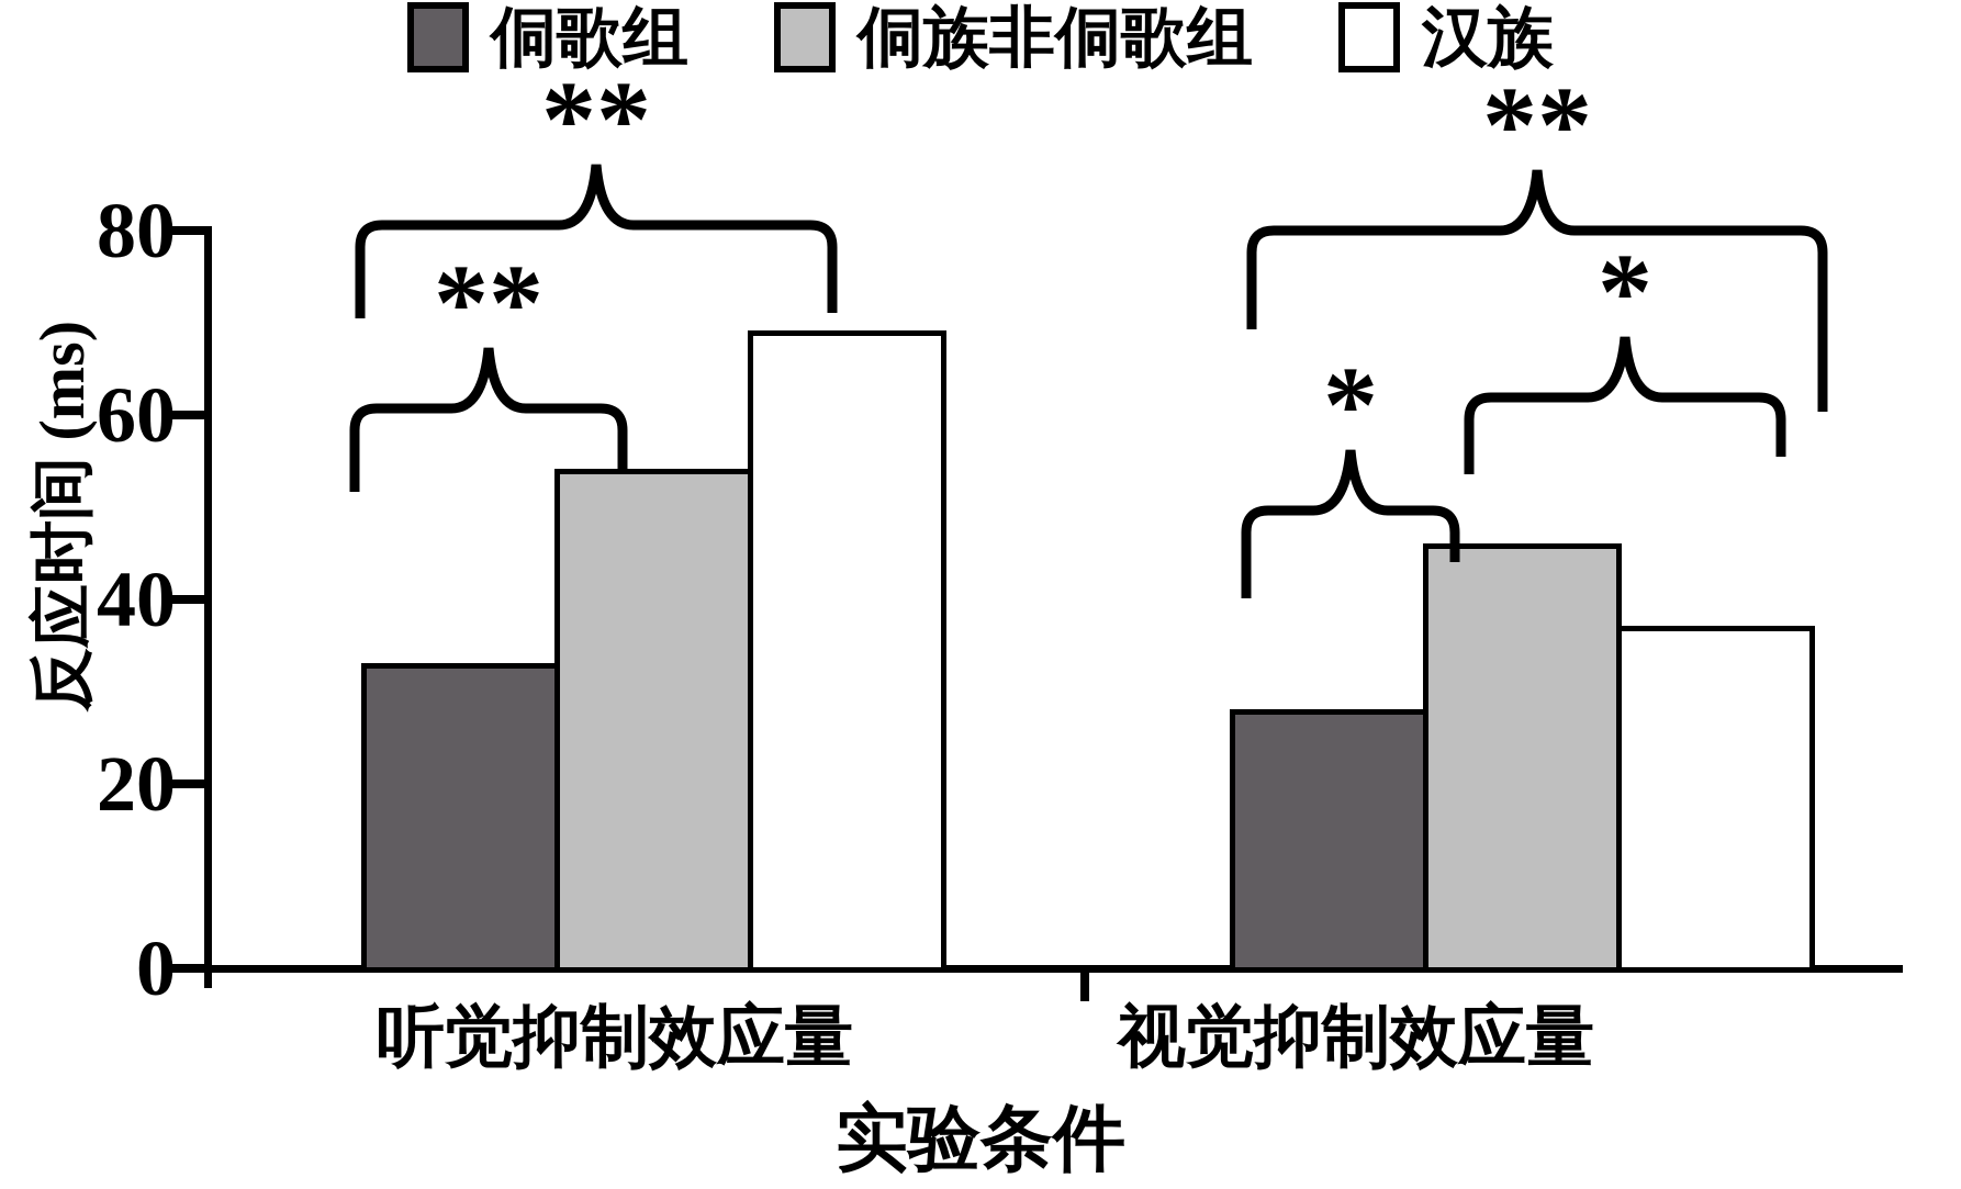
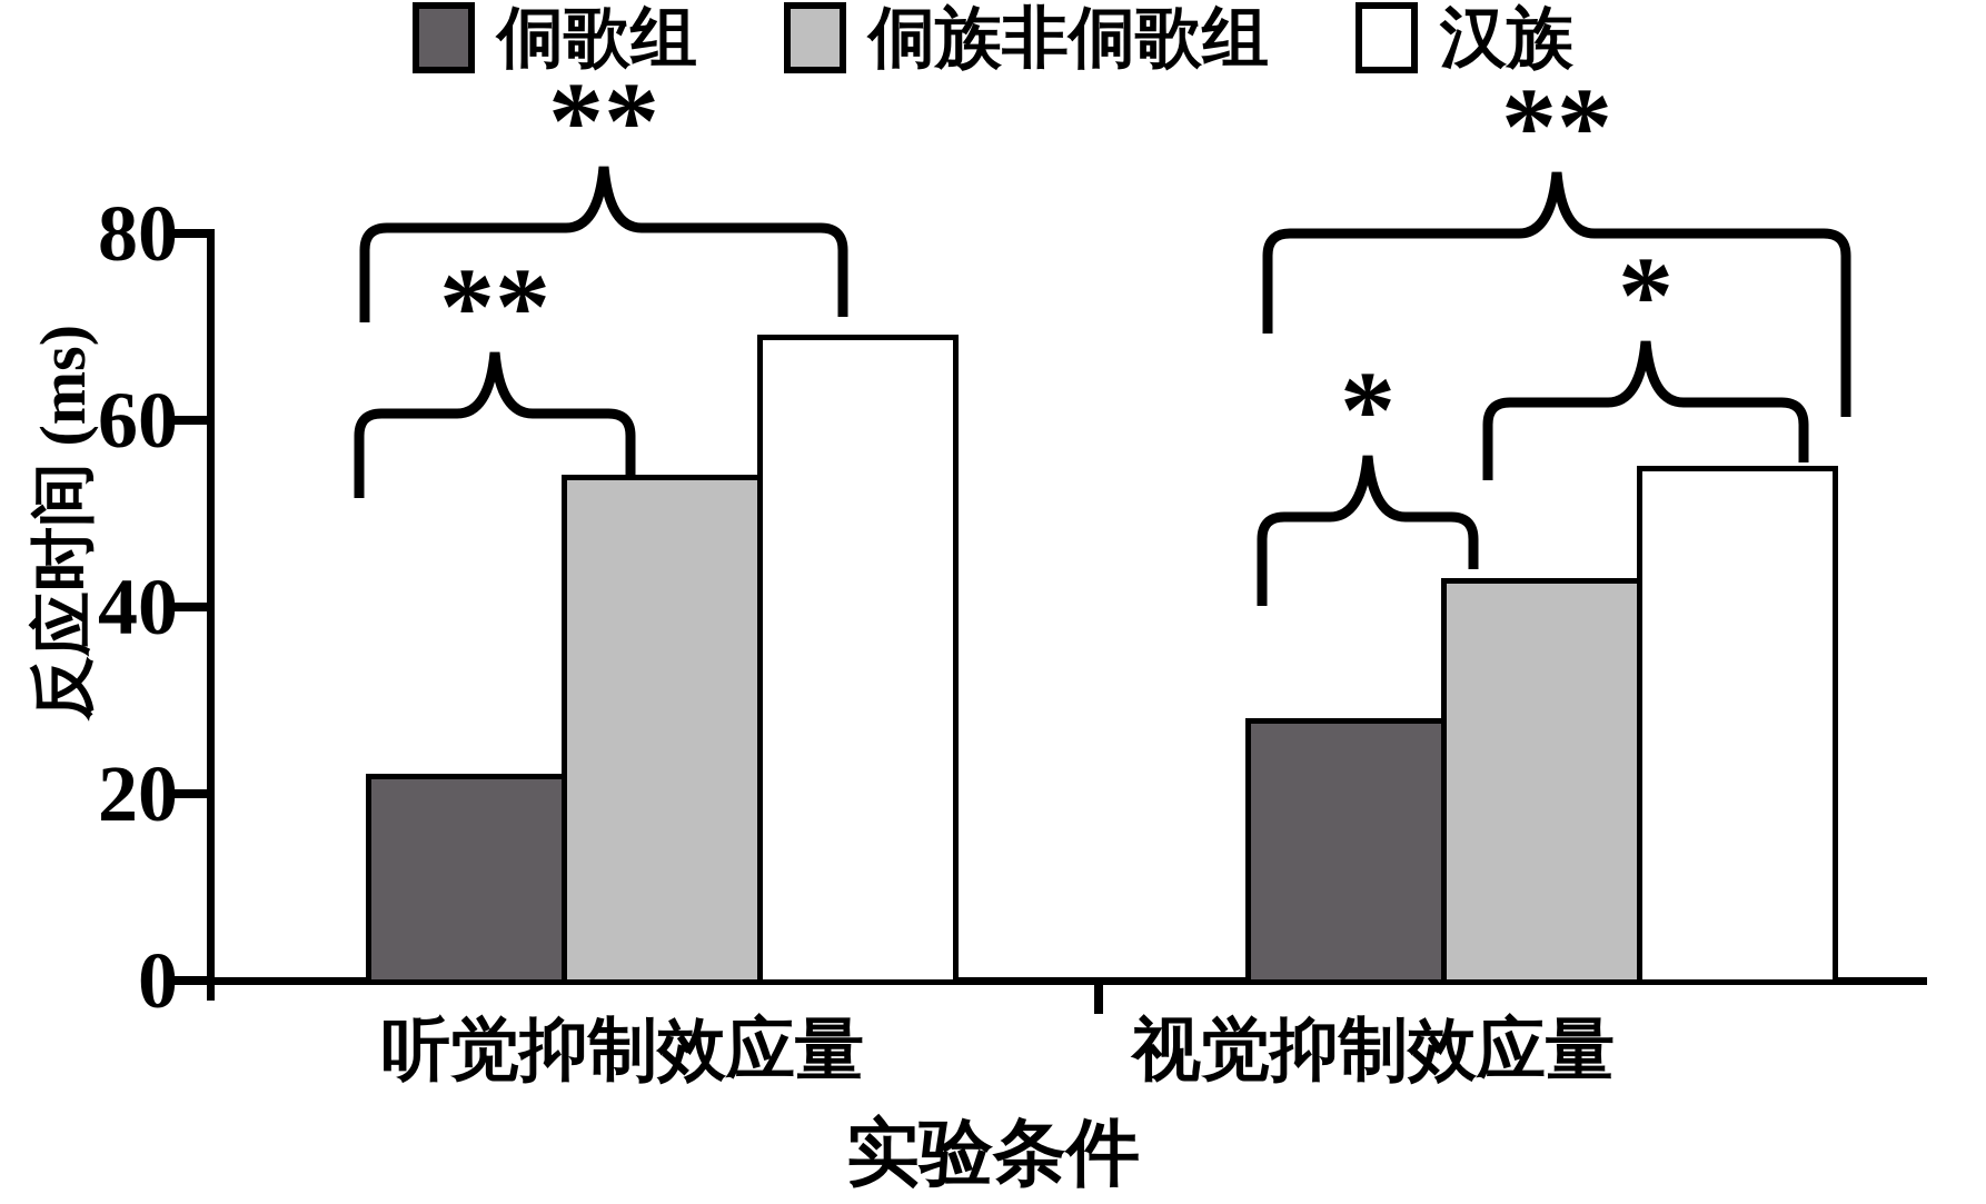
侗歌组/听觉抑制效应量: 33 -> 22
侗族非侗歌组/视觉抑制效应量: 46 -> 43
汉族/视觉抑制效应量: 37 -> 55
